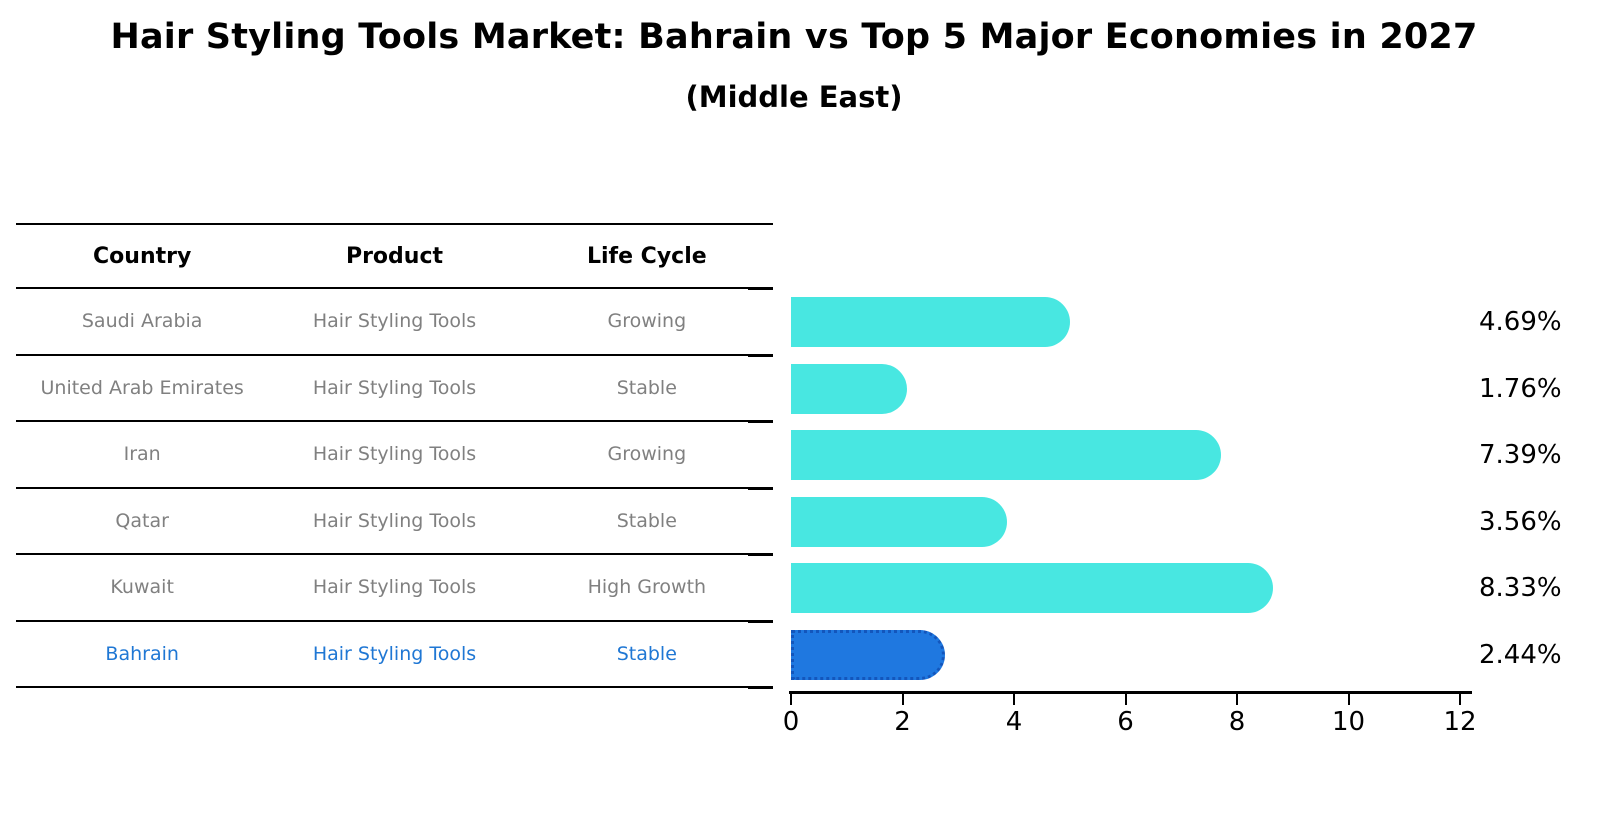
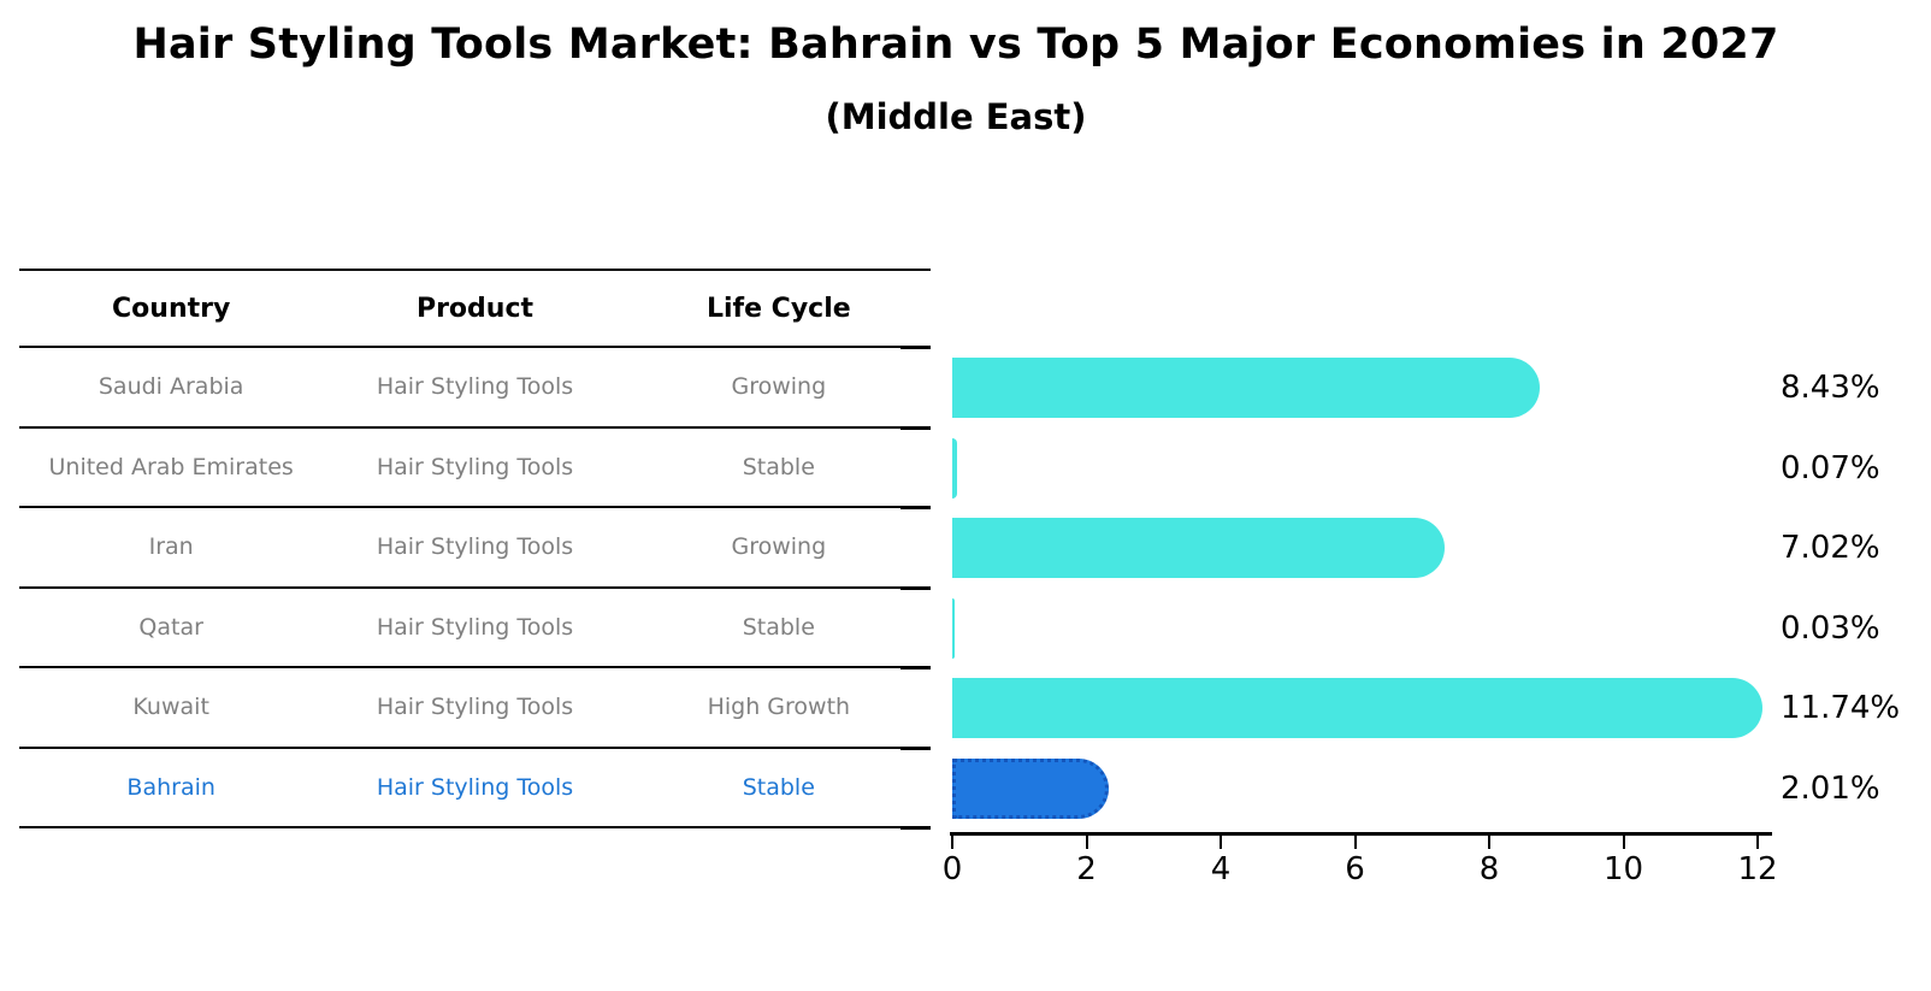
Saudi Arabia: 4.69% -> 8.43%
United Arab Emirates: 1.76% -> 0.07%
Iran: 7.39% -> 7.02%
Qatar: 3.56% -> 0.03%
Kuwait: 8.33% -> 11.74%
Bahrain: 2.44% -> 2.01%
